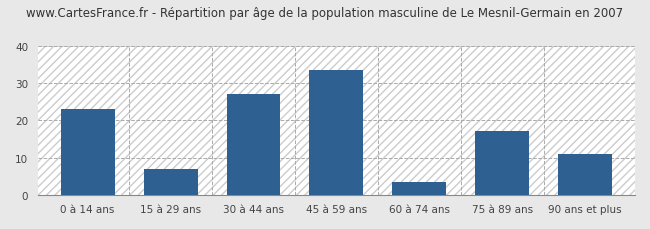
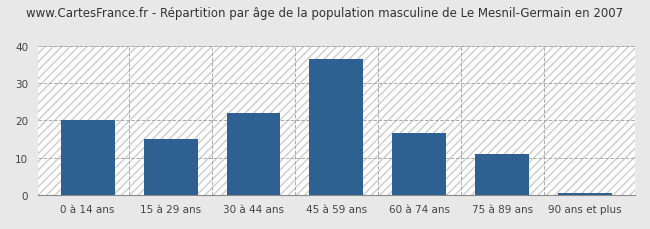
0 à 14 ans: 23.0 -> 20.0
15 à 29 ans: 7.0 -> 15.0
30 à 44 ans: 27.0 -> 22.0
45 à 59 ans: 33.5 -> 36.5
60 à 74 ans: 3.5 -> 16.5
75 à 89 ans: 17.0 -> 11.0
90 ans et plus: 11.0 -> 0.5
